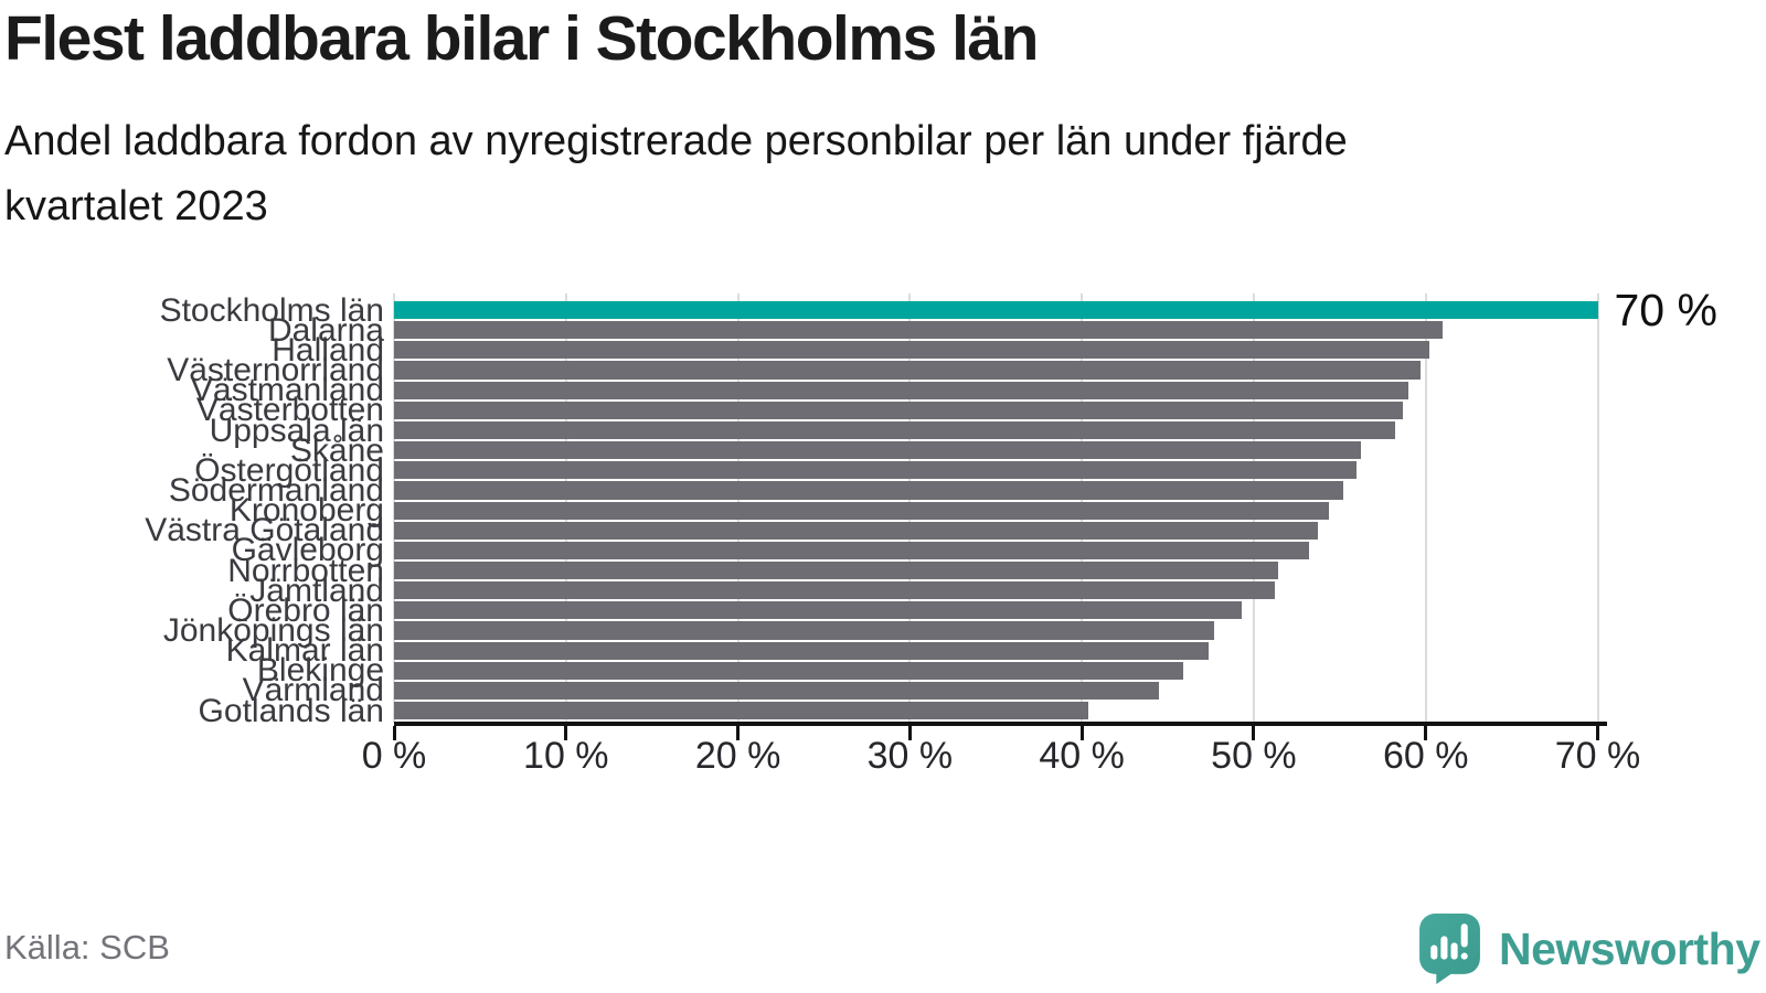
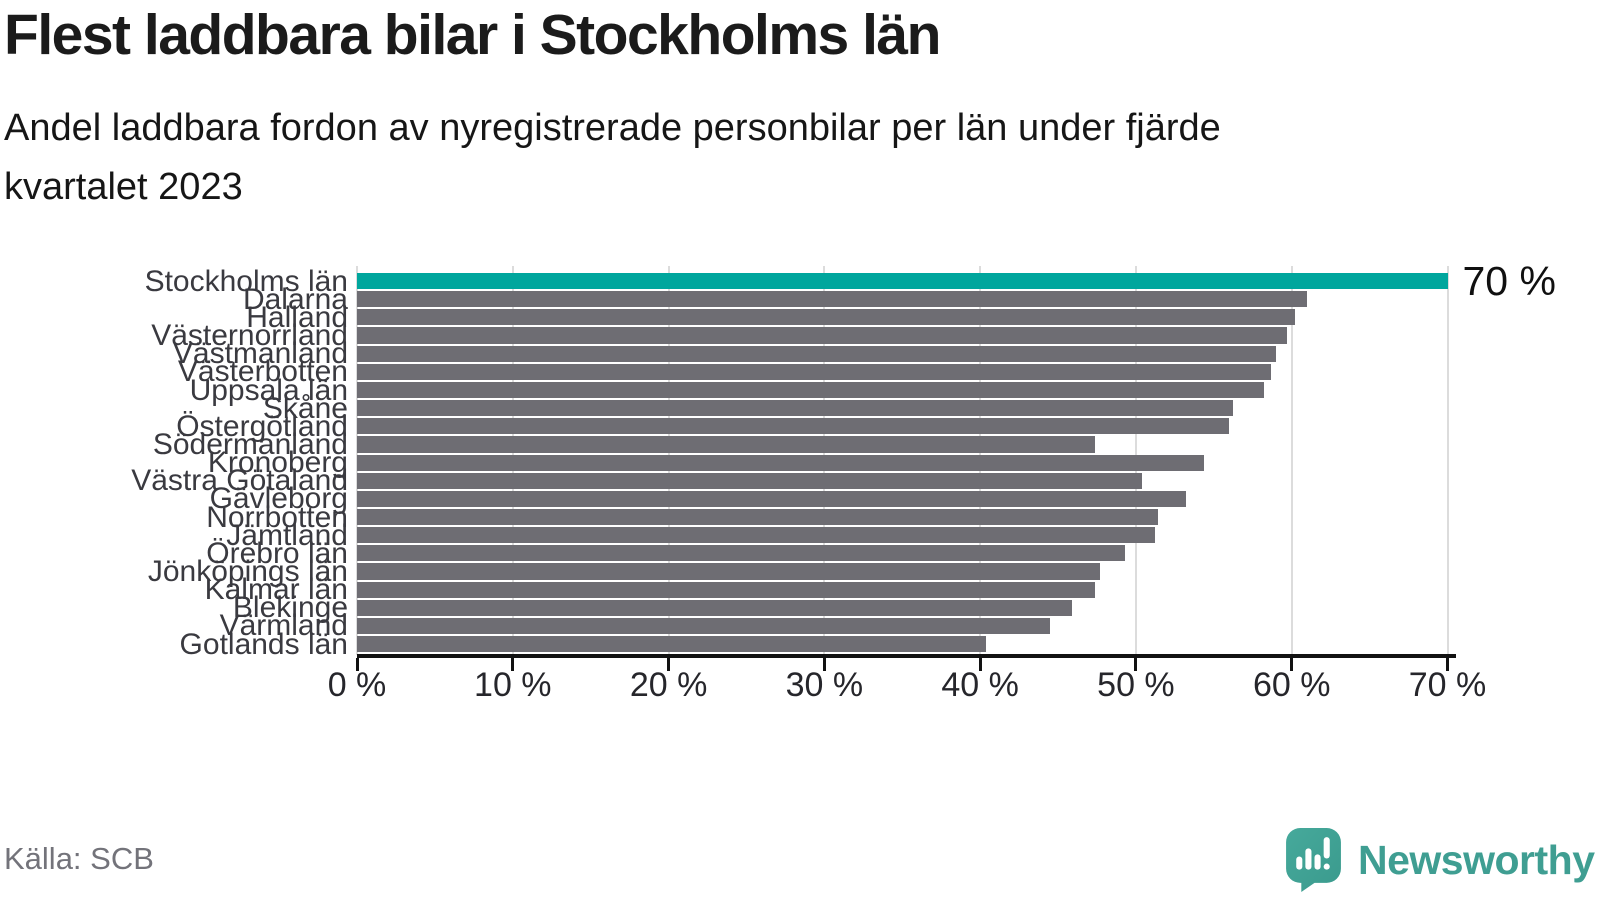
Södermanland: 55.2% -> 47.4%
Västra Götaland: 53.7% -> 50.4%
